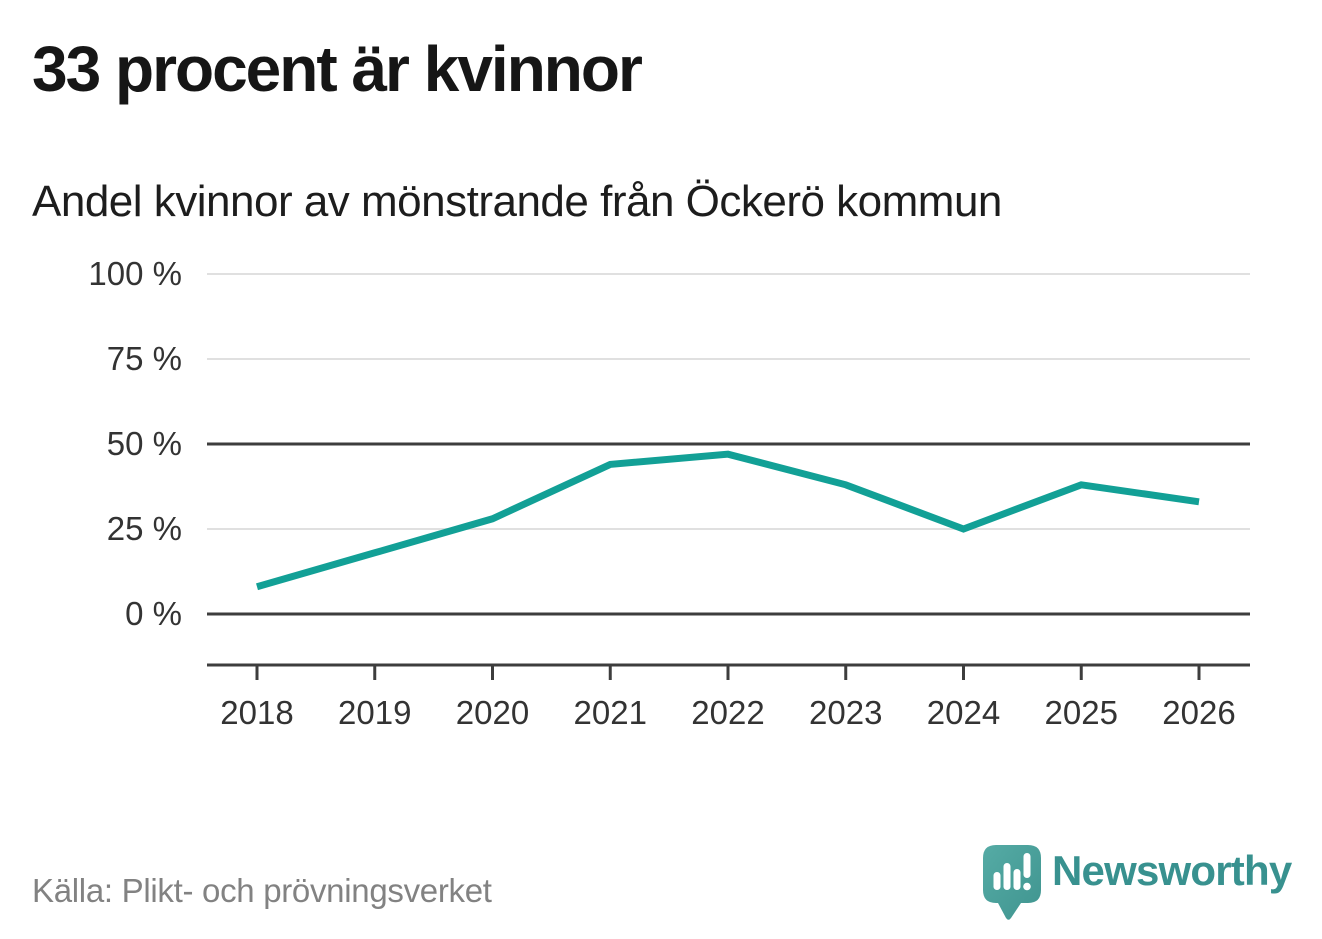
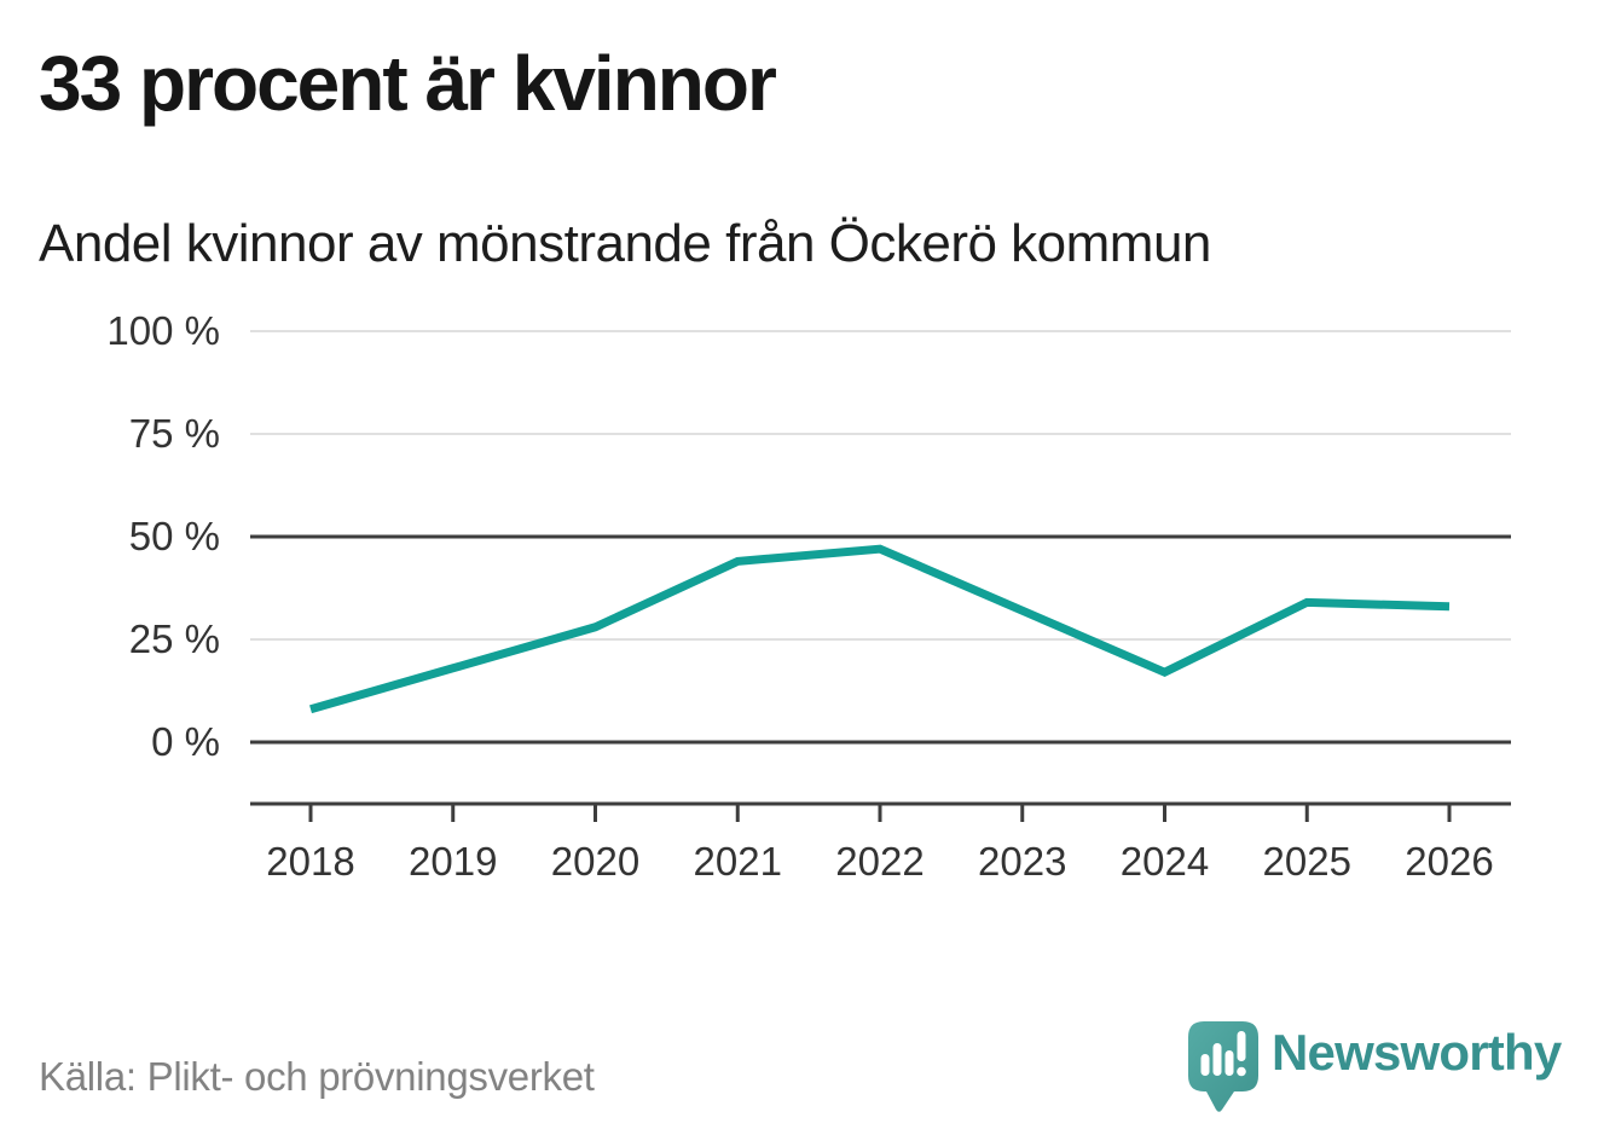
2023: 38% -> 32%
2024: 25% -> 17%
2025: 38% -> 34%
